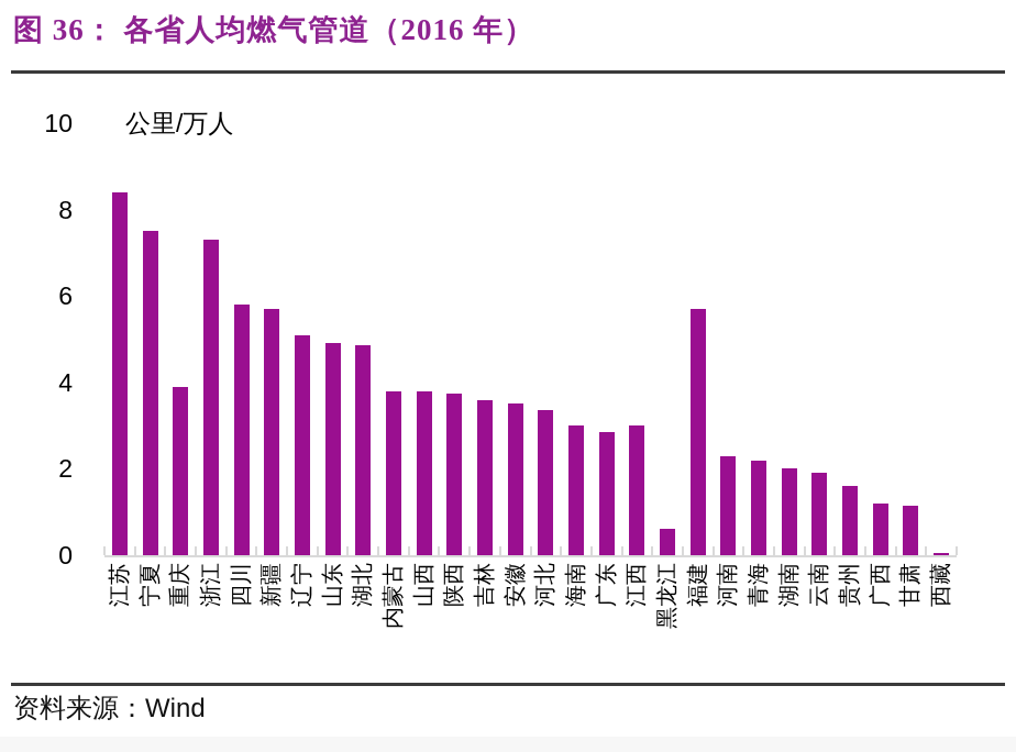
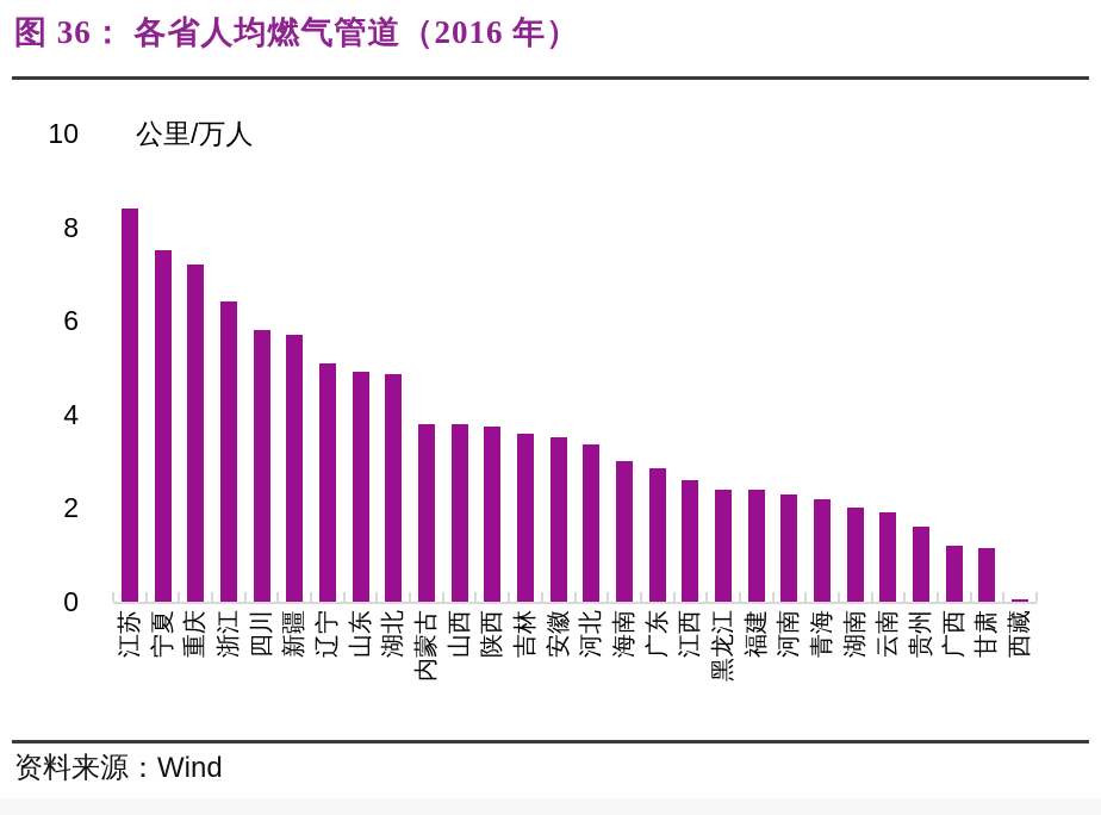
重庆: 3.9 -> 7.2
浙江: 7.3 -> 6.4
江西: 3.0 -> 2.6
黑龙江: 0.6 -> 2.4
福建: 5.7 -> 2.4
